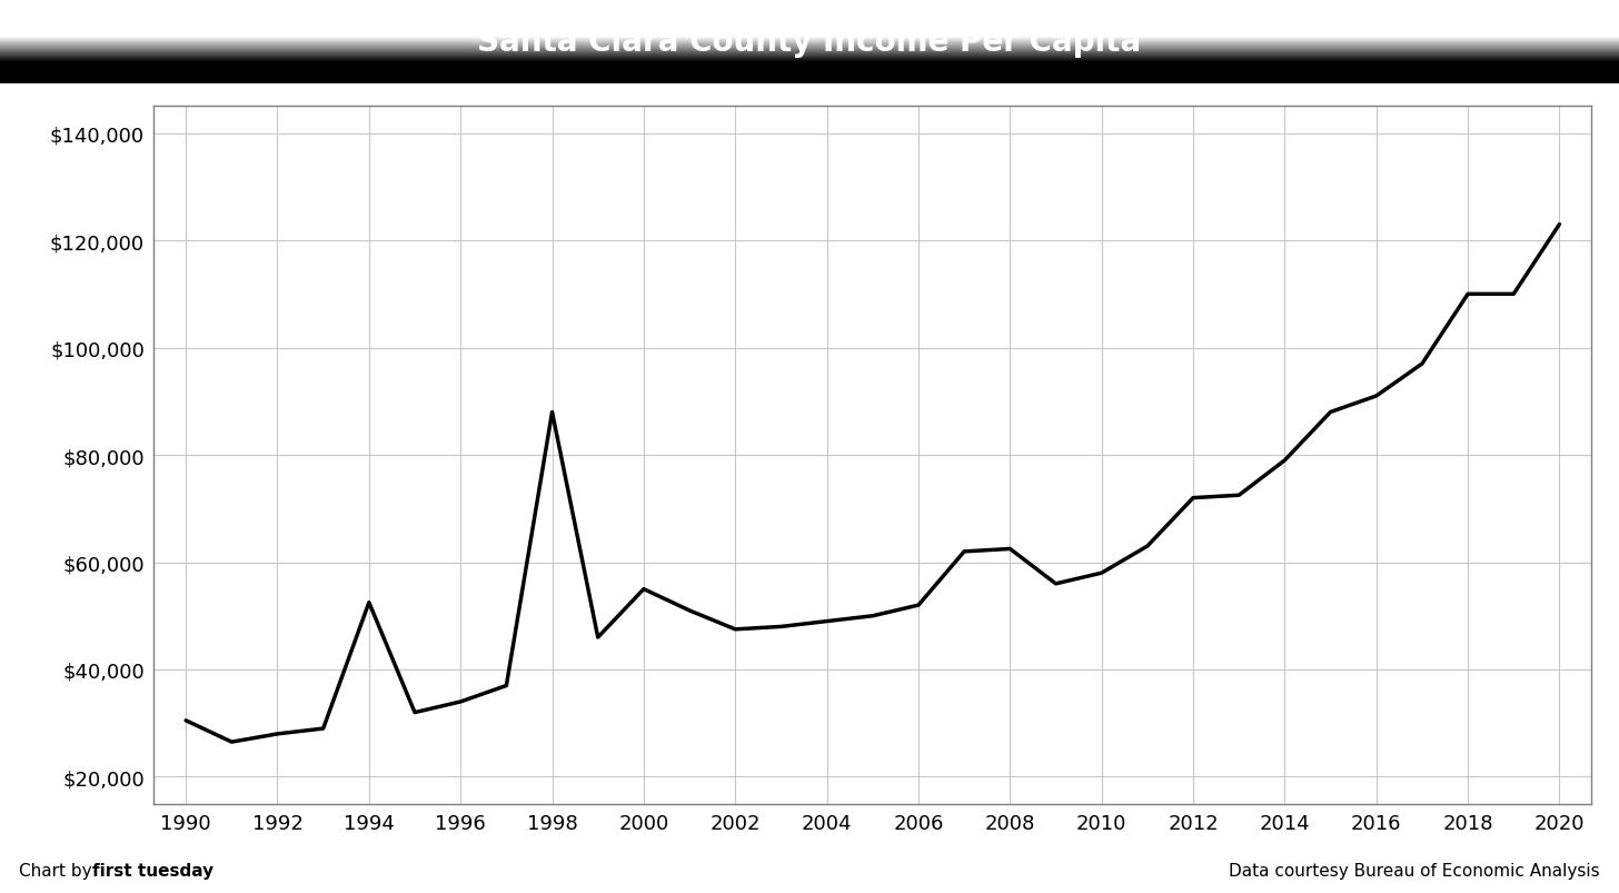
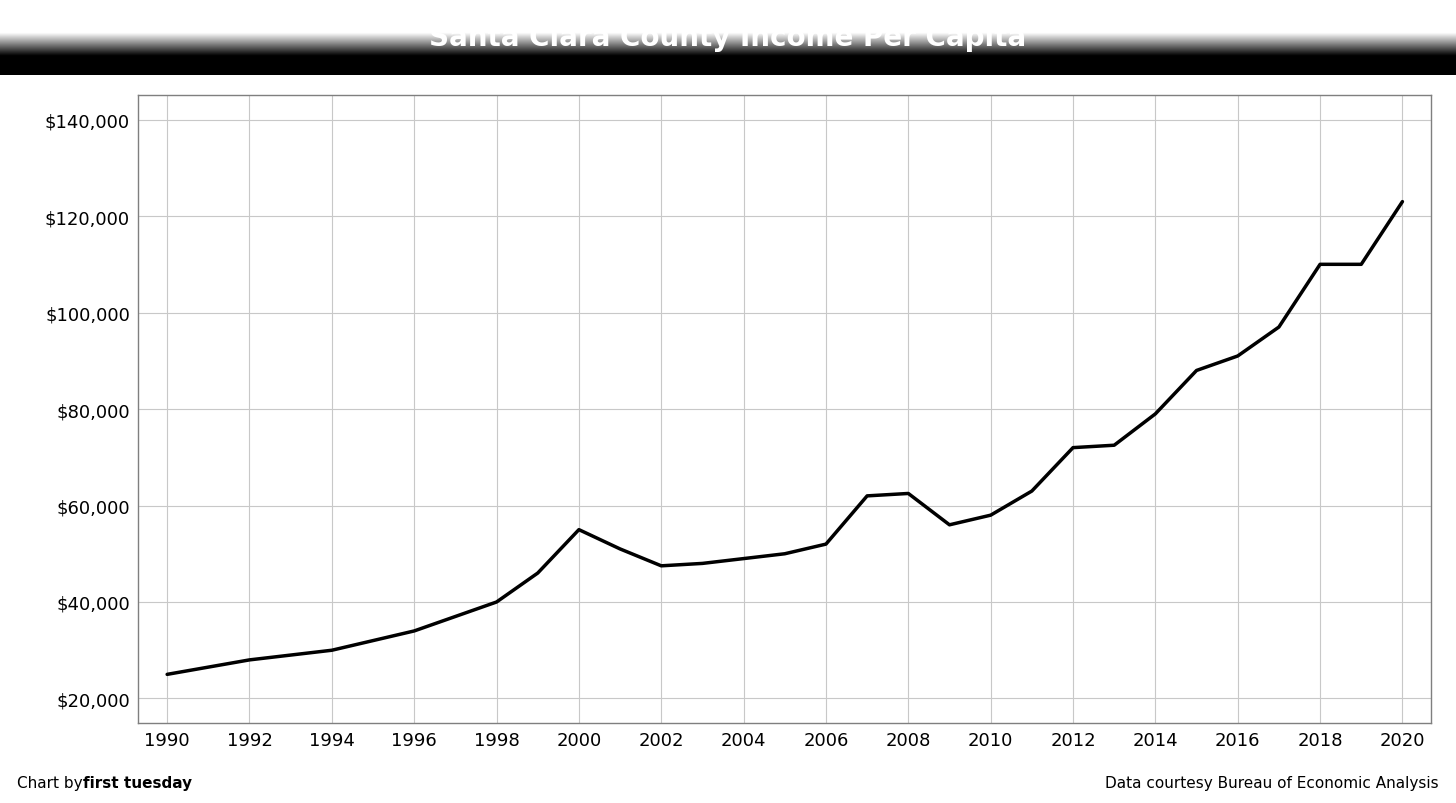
1990: $30,500 -> $25,000
1994: $52,500 -> $30,000
1998: $88,000 -> $40,000
